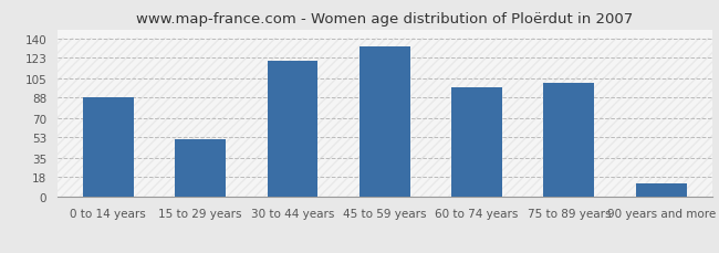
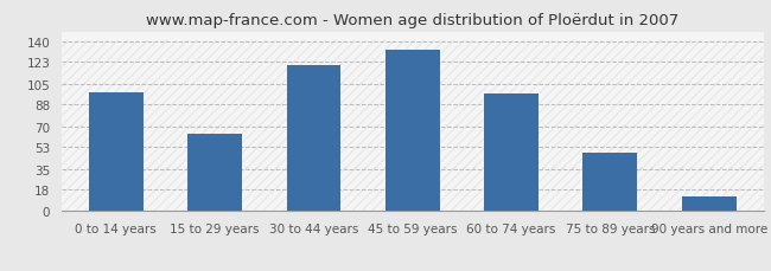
0 to 14 years: 88 -> 98
15 to 29 years: 51 -> 64
75 to 89 years: 101 -> 48
